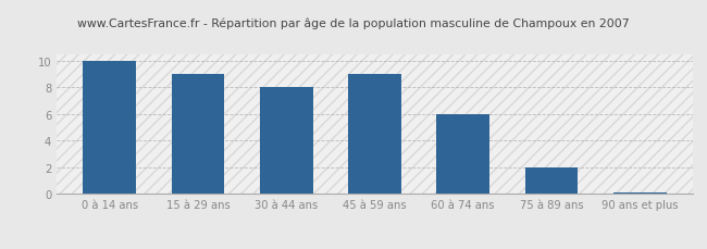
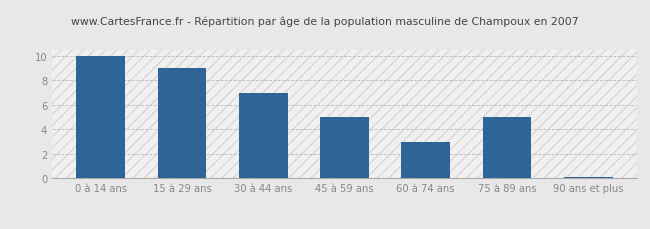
30 à 44 ans: 8.0 -> 7.0
45 à 59 ans: 9.0 -> 5.0
60 à 74 ans: 6.0 -> 3.0
75 à 89 ans: 2.0 -> 5.0
